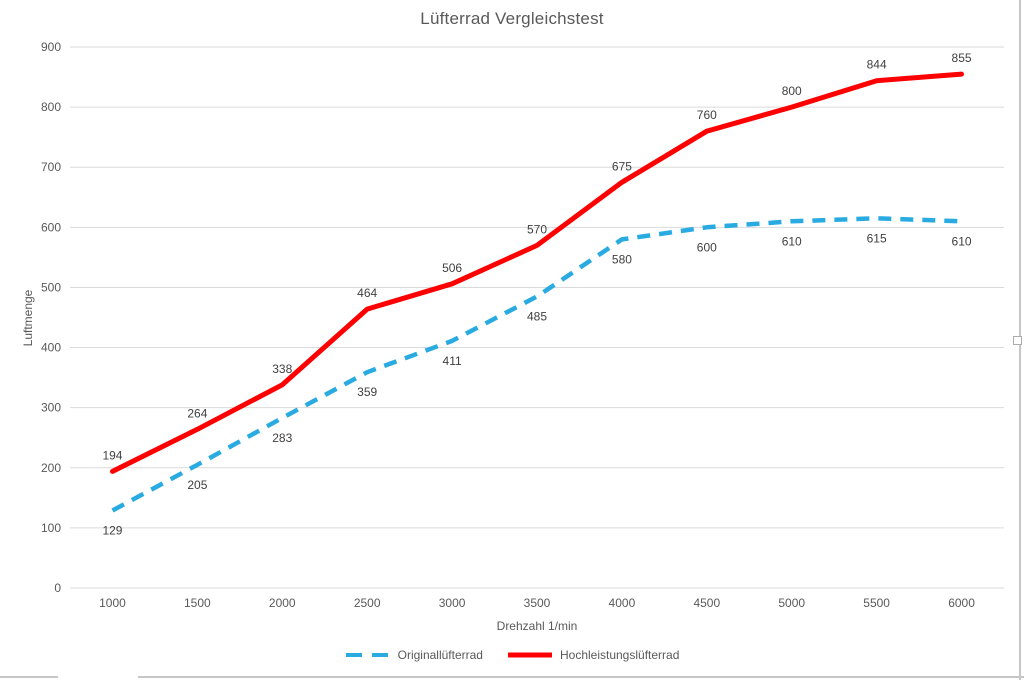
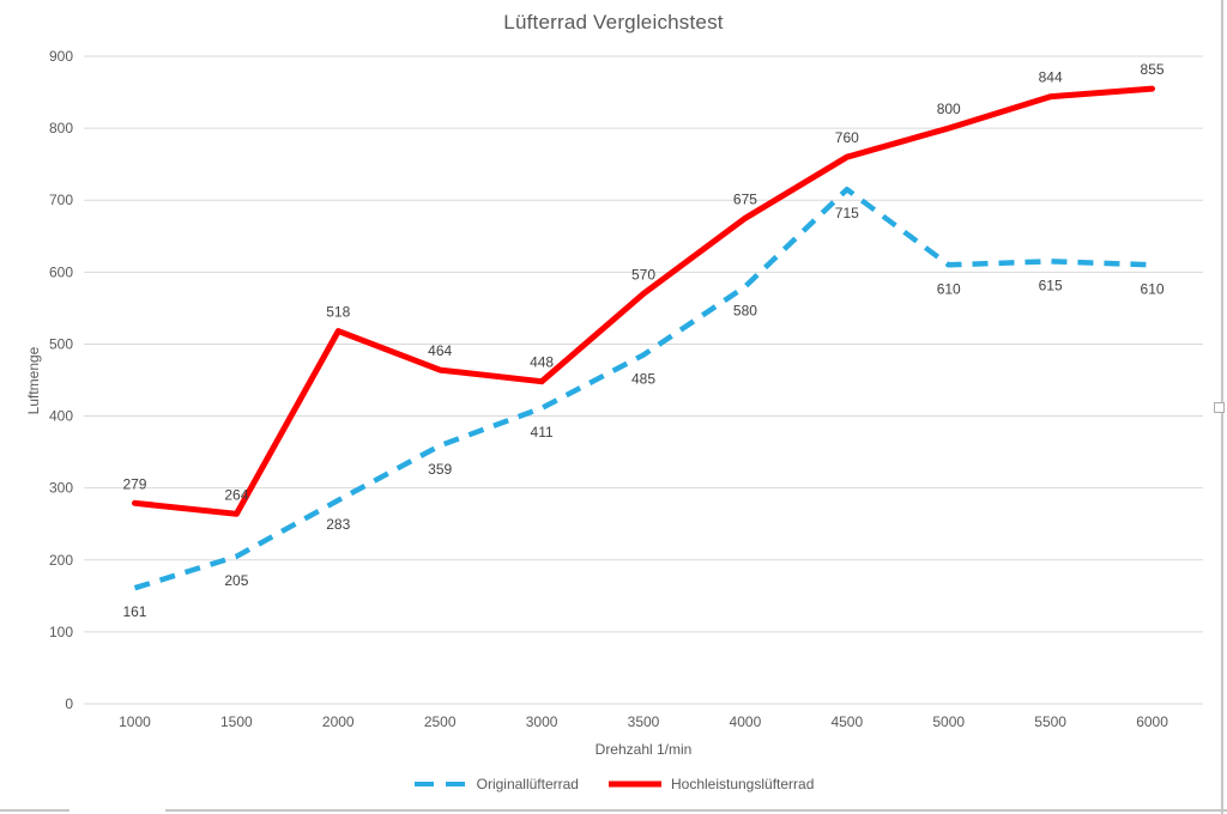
Originallüfterrad/1000: 129 -> 161
Hochleistungslüfterrad/1000: 194 -> 279
Hochleistungslüfterrad/2000: 338 -> 518
Hochleistungslüfterrad/3000: 506 -> 448
Originallüfterrad/4500: 600 -> 715
